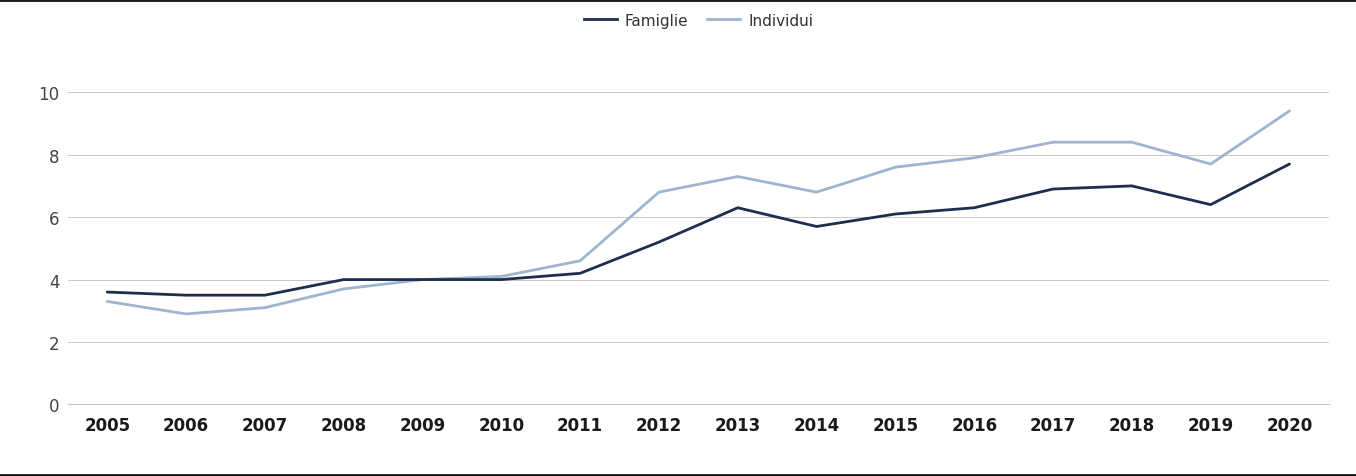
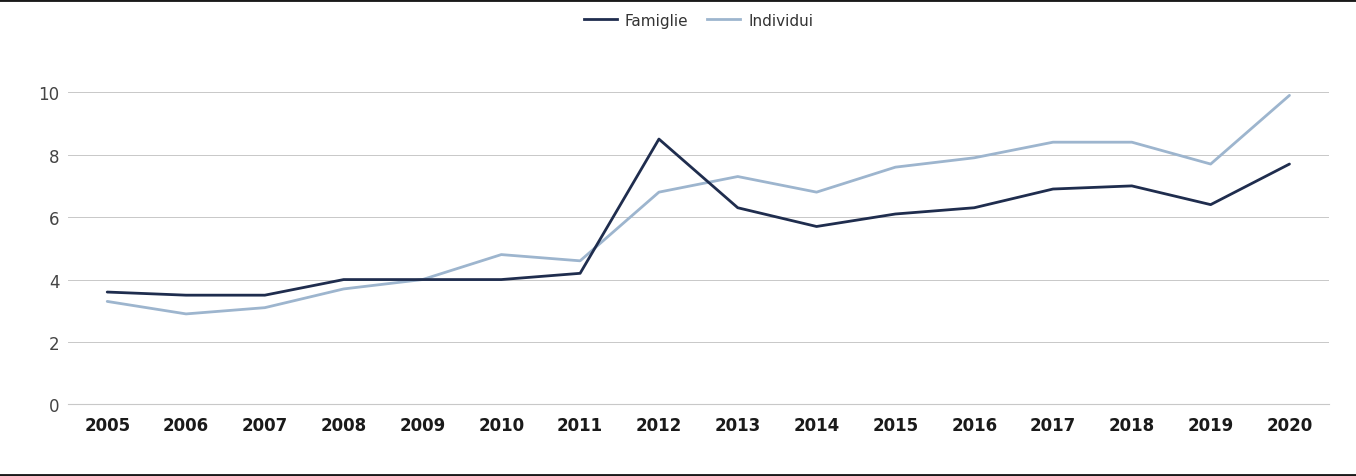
Individui/2010: 4.1 -> 4.8
Famiglie/2012: 5.2 -> 8.5
Individui/2020: 9.4 -> 9.9
